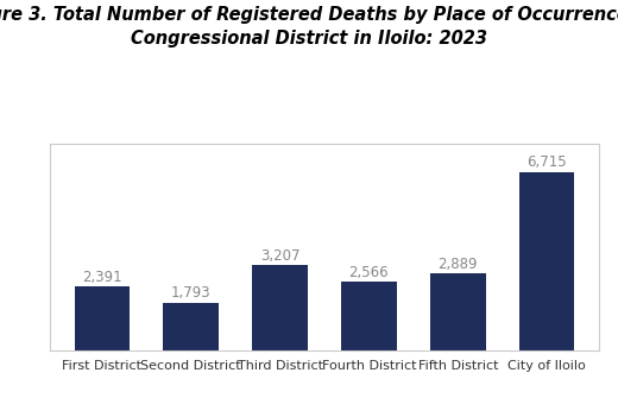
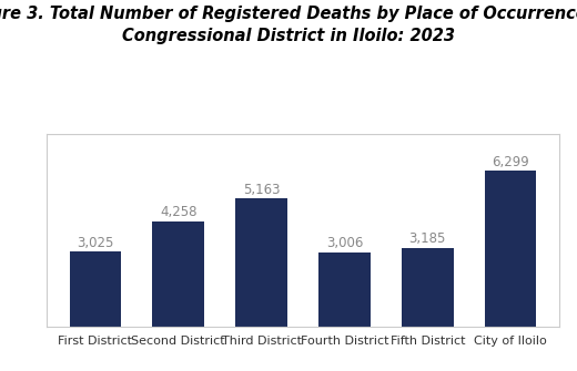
First District: 2,391 -> 3,025
Second District: 1,793 -> 4,258
Third District: 3,207 -> 5,163
Fourth District: 2,566 -> 3,006
Fifth District: 2,889 -> 3,185
City of Iloilo: 6,715 -> 6,299
